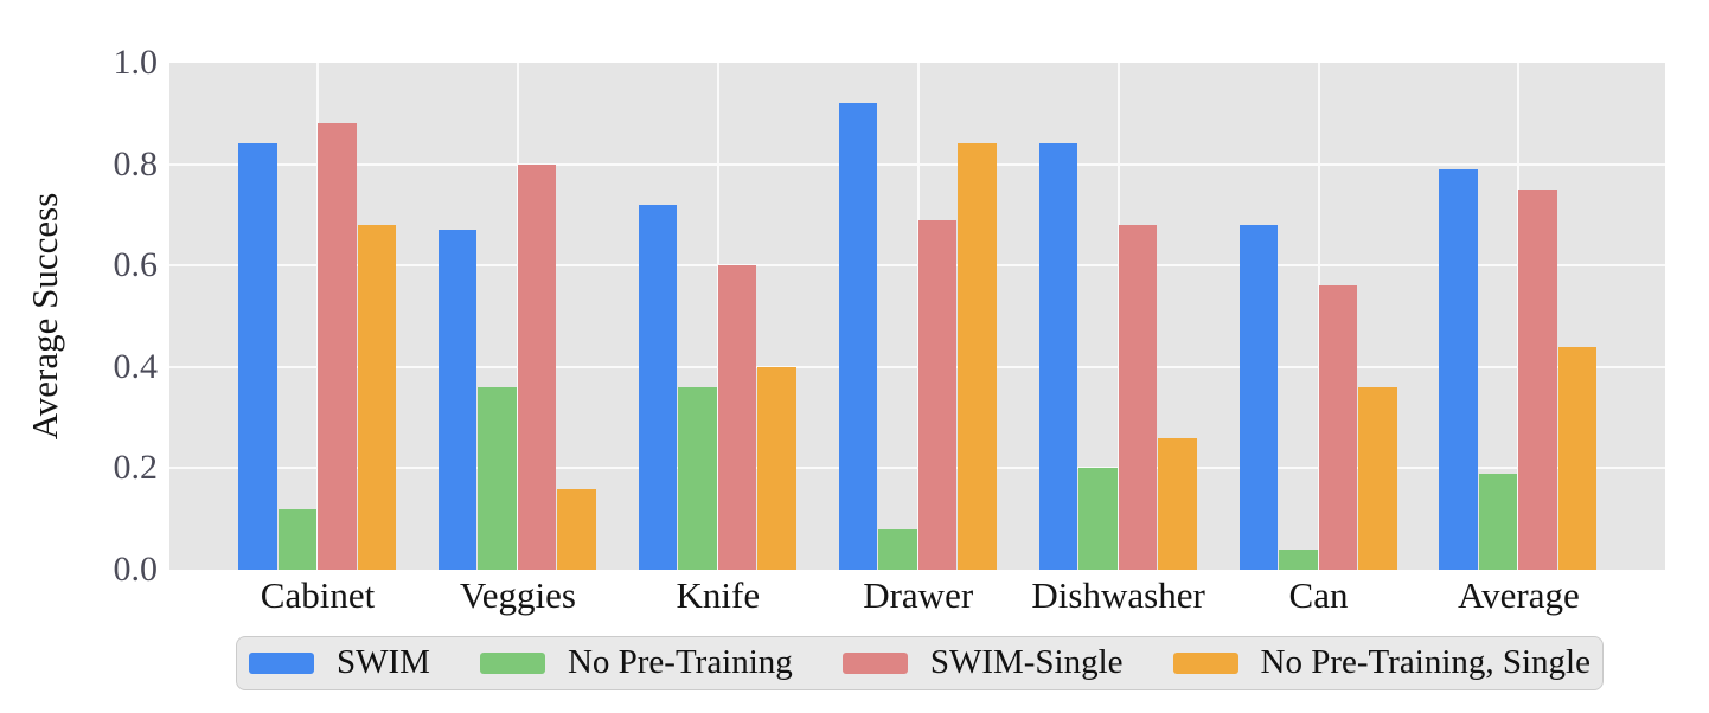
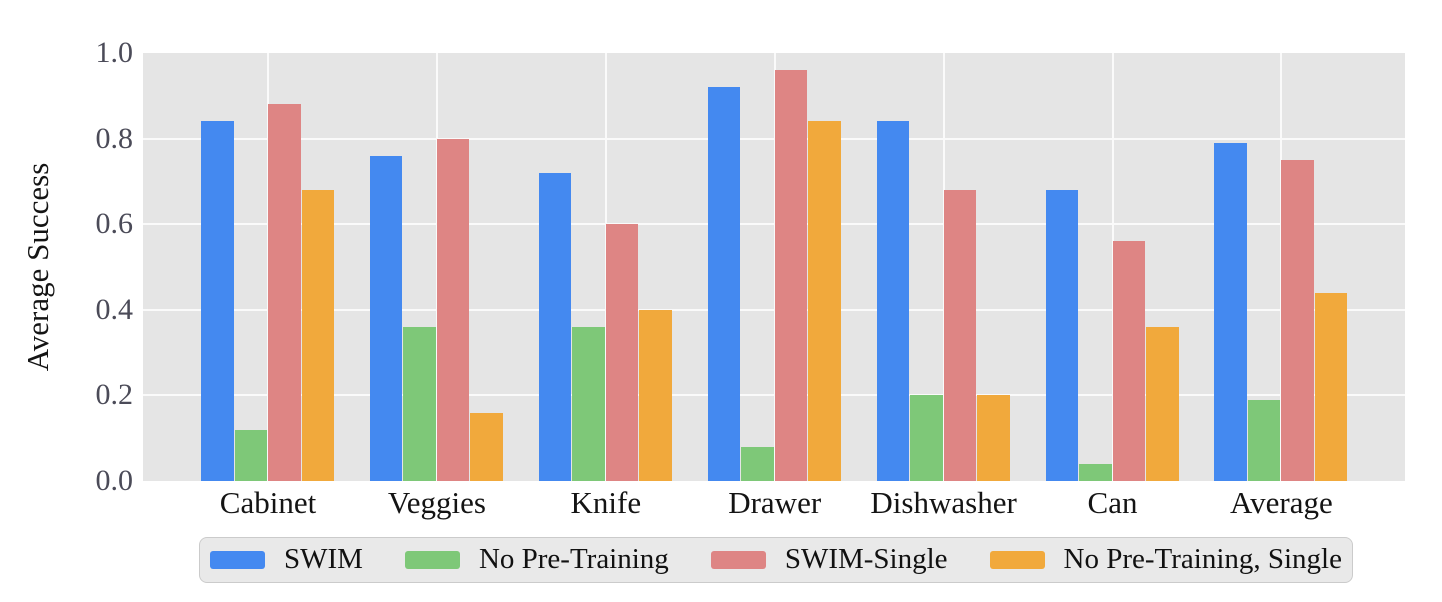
SWIM/Veggies: 0.67 -> 0.76
SWIM-Single/Drawer: 0.69 -> 0.96
No Pre-Training, Single/Dishwasher: 0.26 -> 0.20
